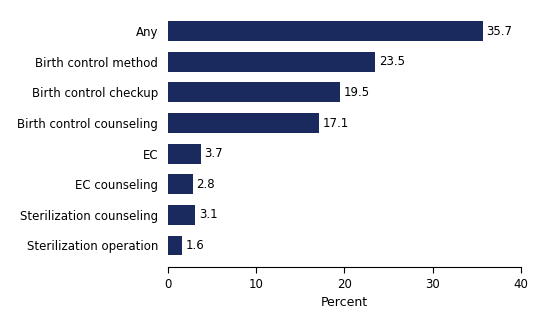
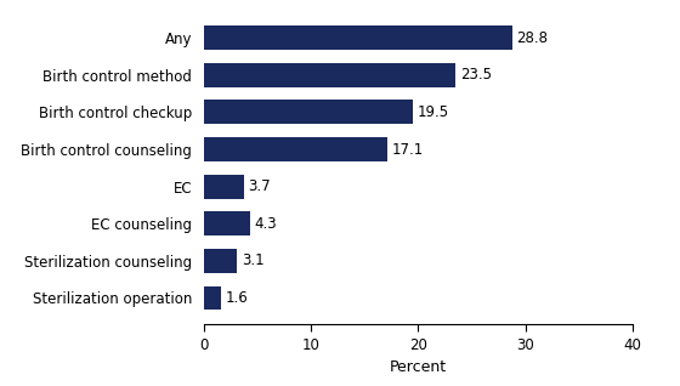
Any: 35.7 -> 28.8
EC counseling: 2.8 -> 4.3
